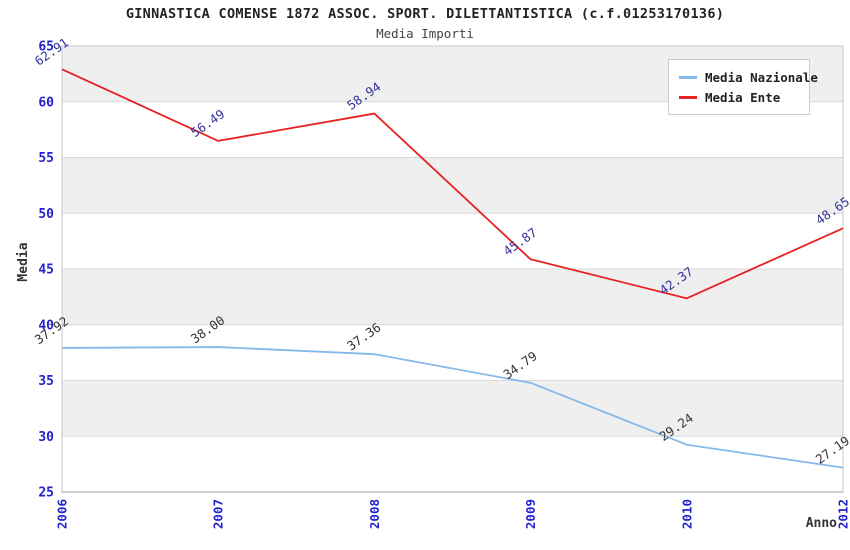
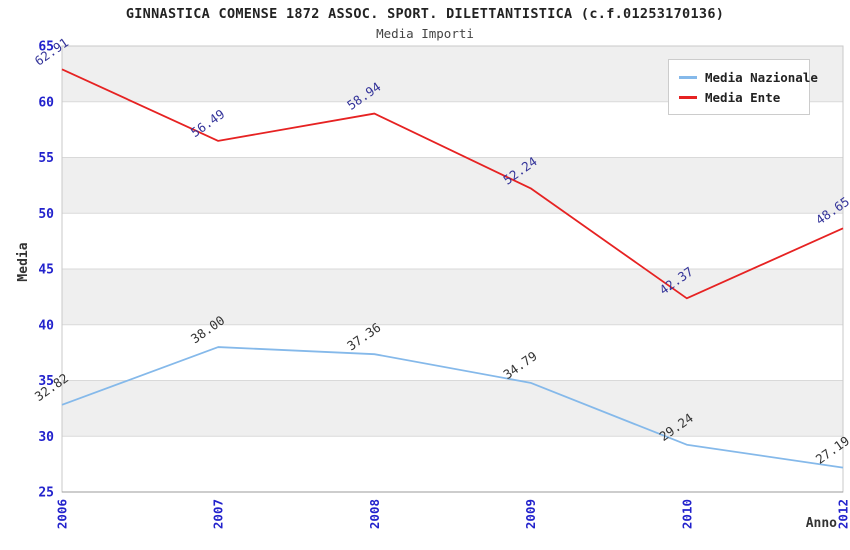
Media Nazionale/2006: 37.92 -> 32.82
Media Ente/2009: 45.87 -> 52.24
